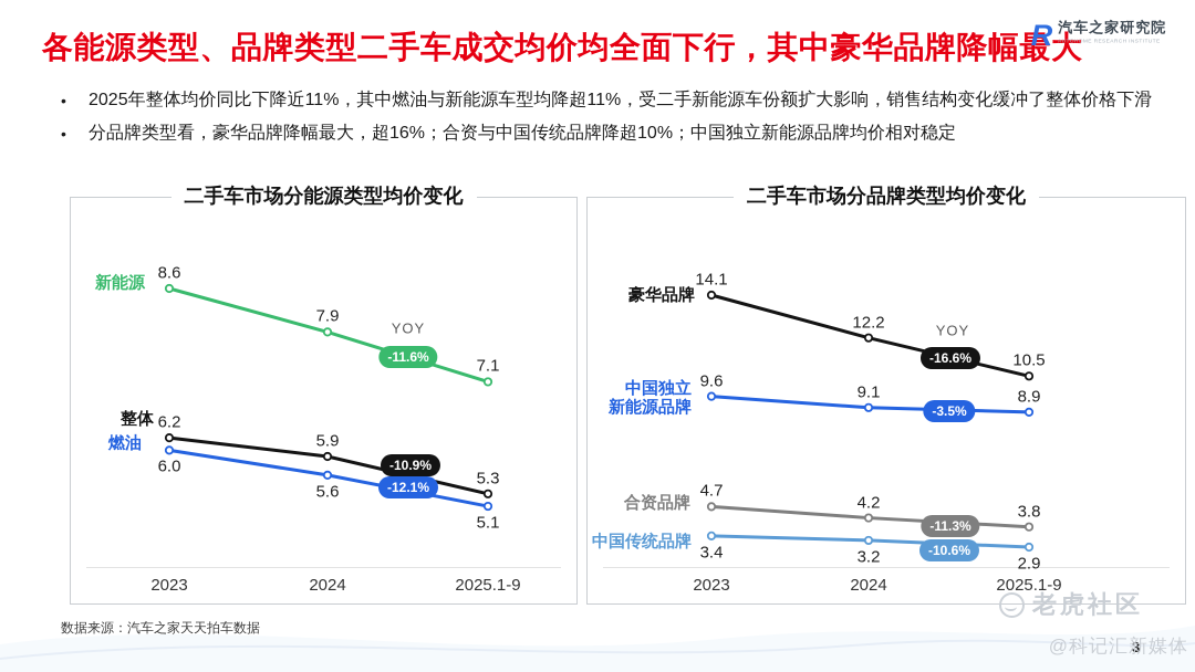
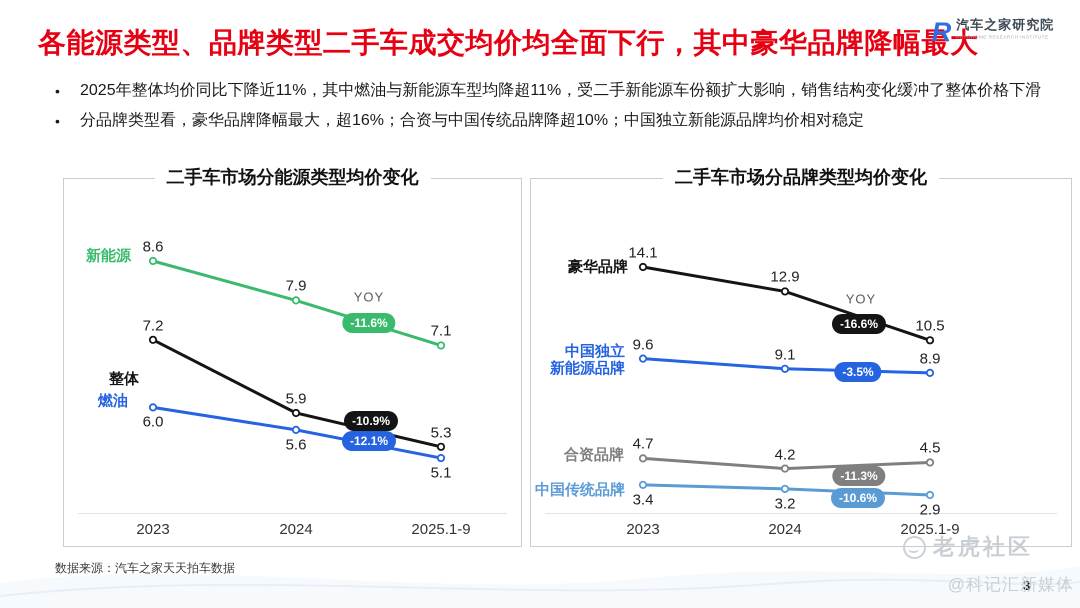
二手车市场分能源类型均价变化/整体/2023: 6.2 -> 7.2
二手车市场分品牌类型均价变化/豪华品牌/2024: 12.2 -> 12.9
二手车市场分品牌类型均价变化/合资品牌/2025.1-9: 3.8 -> 4.5
